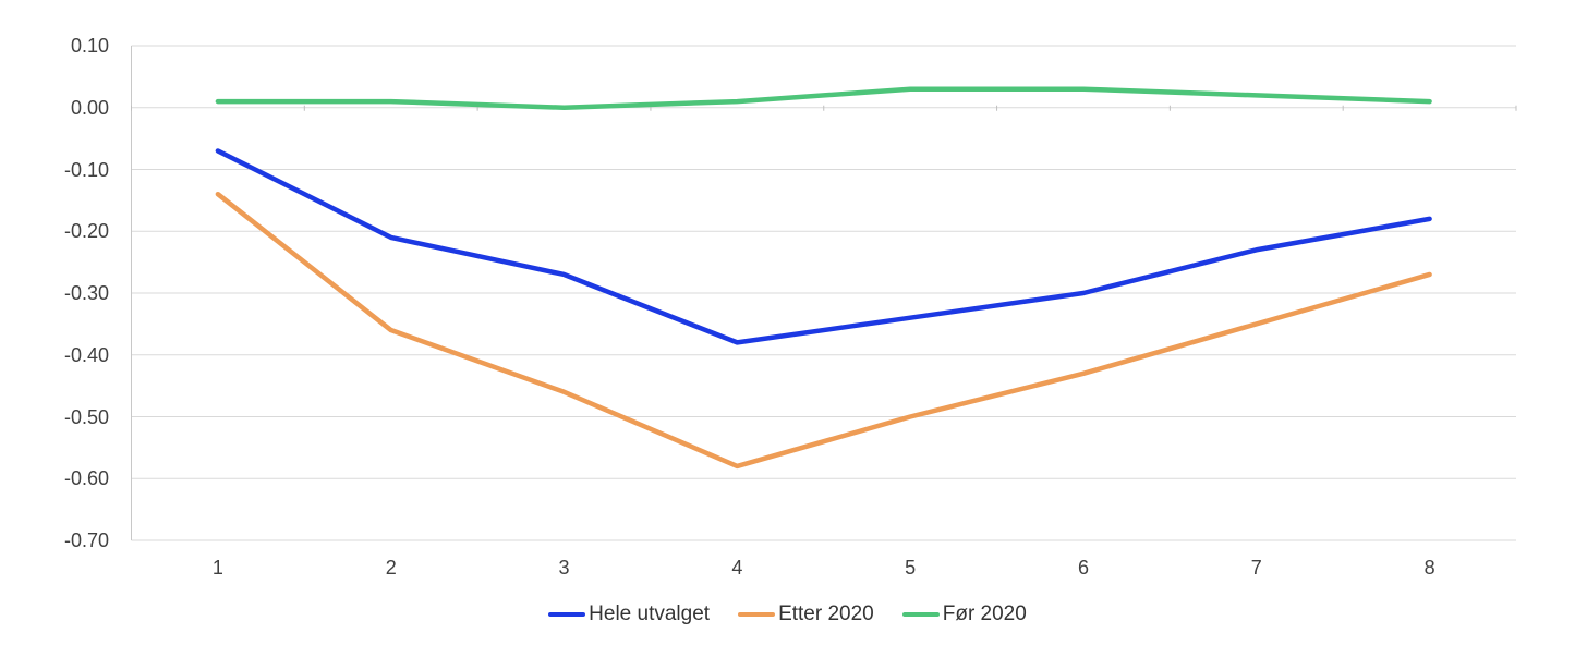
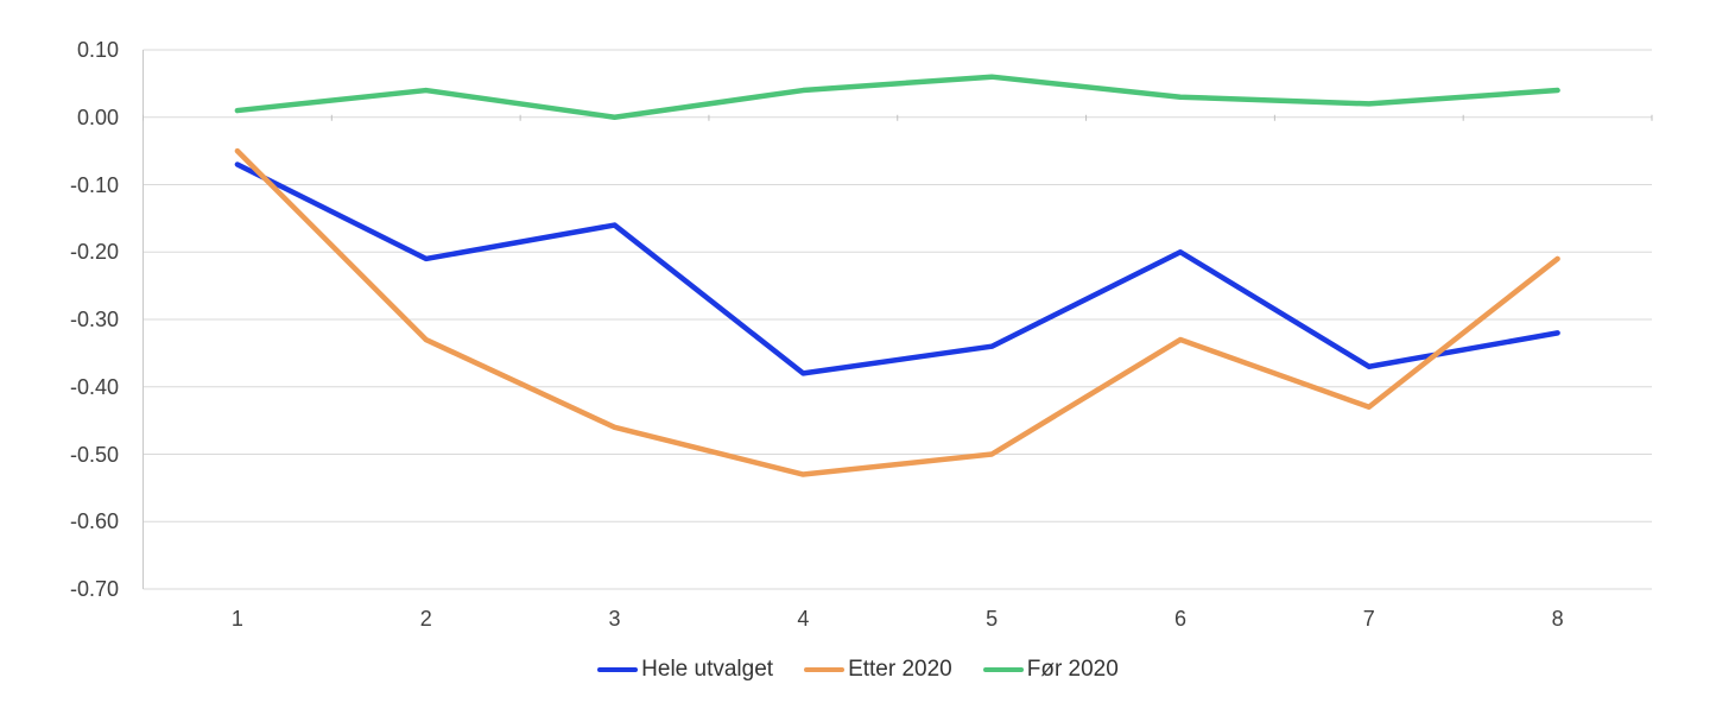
Etter 2020/1: -0.14 -> -0.05
Etter 2020/2: -0.36 -> -0.33
Før 2020/2: 0.01 -> 0.04
Hele utvalget/3: -0.27 -> -0.16
Etter 2020/4: -0.58 -> -0.53
Før 2020/4: 0.01 -> 0.04
Før 2020/5: 0.03 -> 0.06
Hele utvalget/6: -0.30 -> -0.20
Etter 2020/6: -0.43 -> -0.33
Hele utvalget/7: -0.23 -> -0.37
Etter 2020/7: -0.35 -> -0.43
Hele utvalget/8: -0.18 -> -0.32
Etter 2020/8: -0.27 -> -0.21
Før 2020/8: 0.01 -> 0.04
